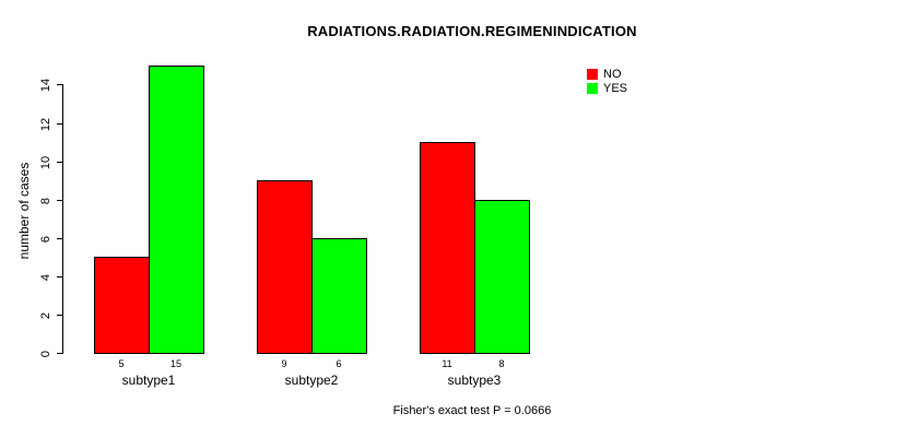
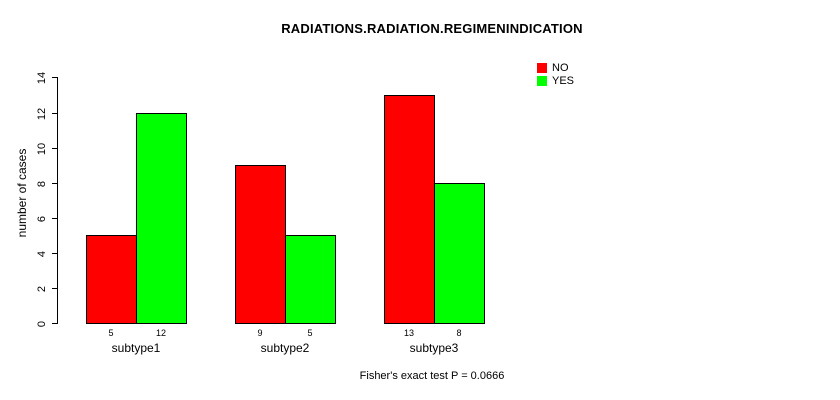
YES/subtype1: 15 -> 12
YES/subtype2: 6 -> 5
NO/subtype3: 11 -> 13
